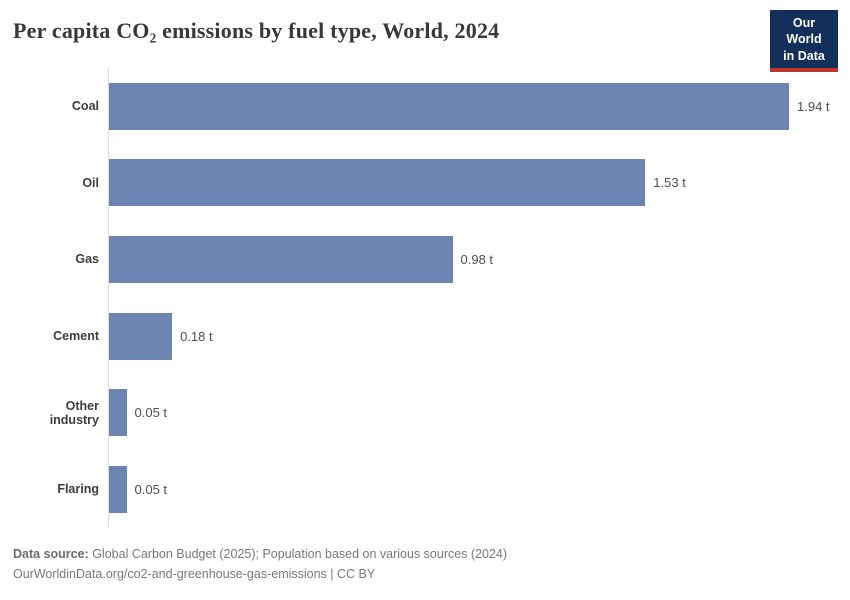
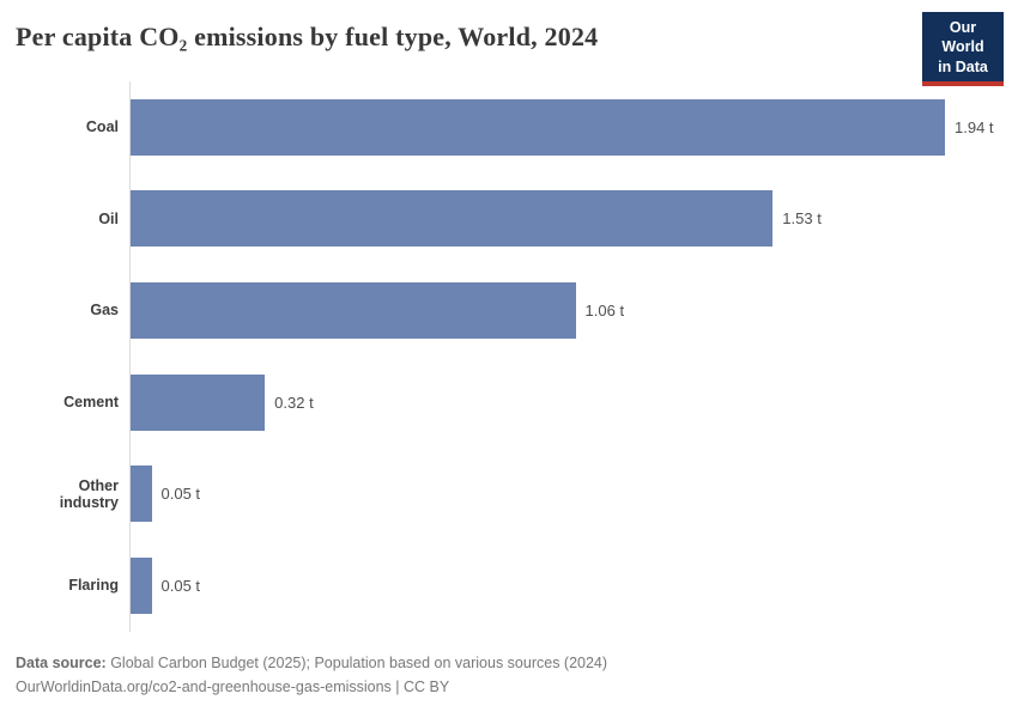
Gas: 0.98 -> 1.06
Cement: 0.18 -> 0.32
